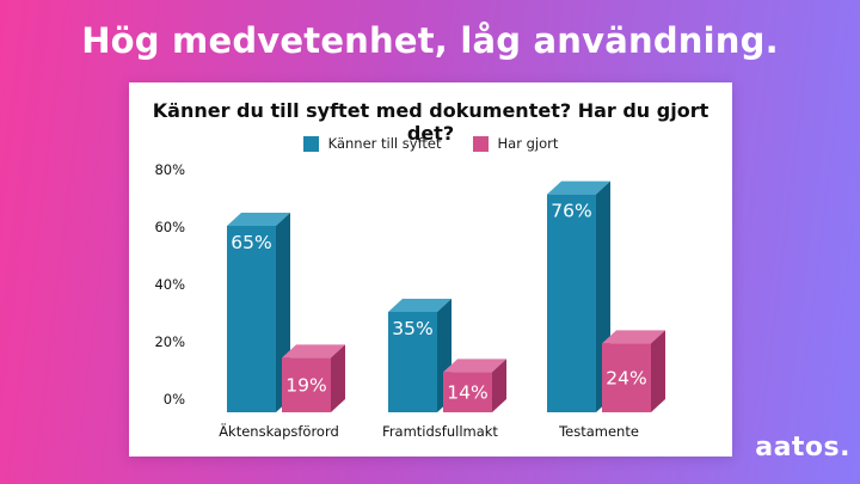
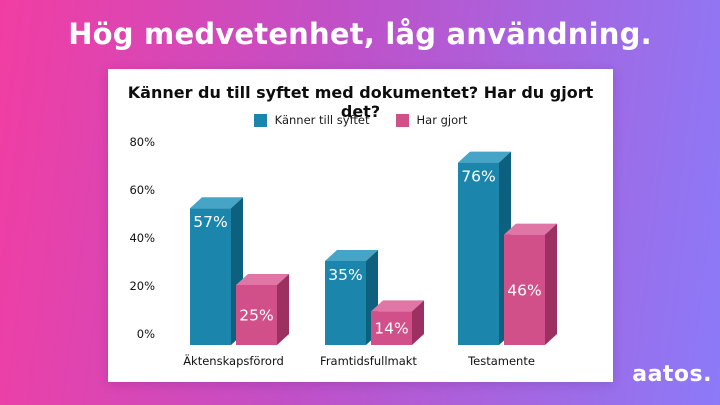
Känner till syftet/Äktenskapsförord: 65% -> 57%
Har gjort/Äktenskapsförord: 19% -> 25%
Har gjort/Testamente: 24% -> 46%
